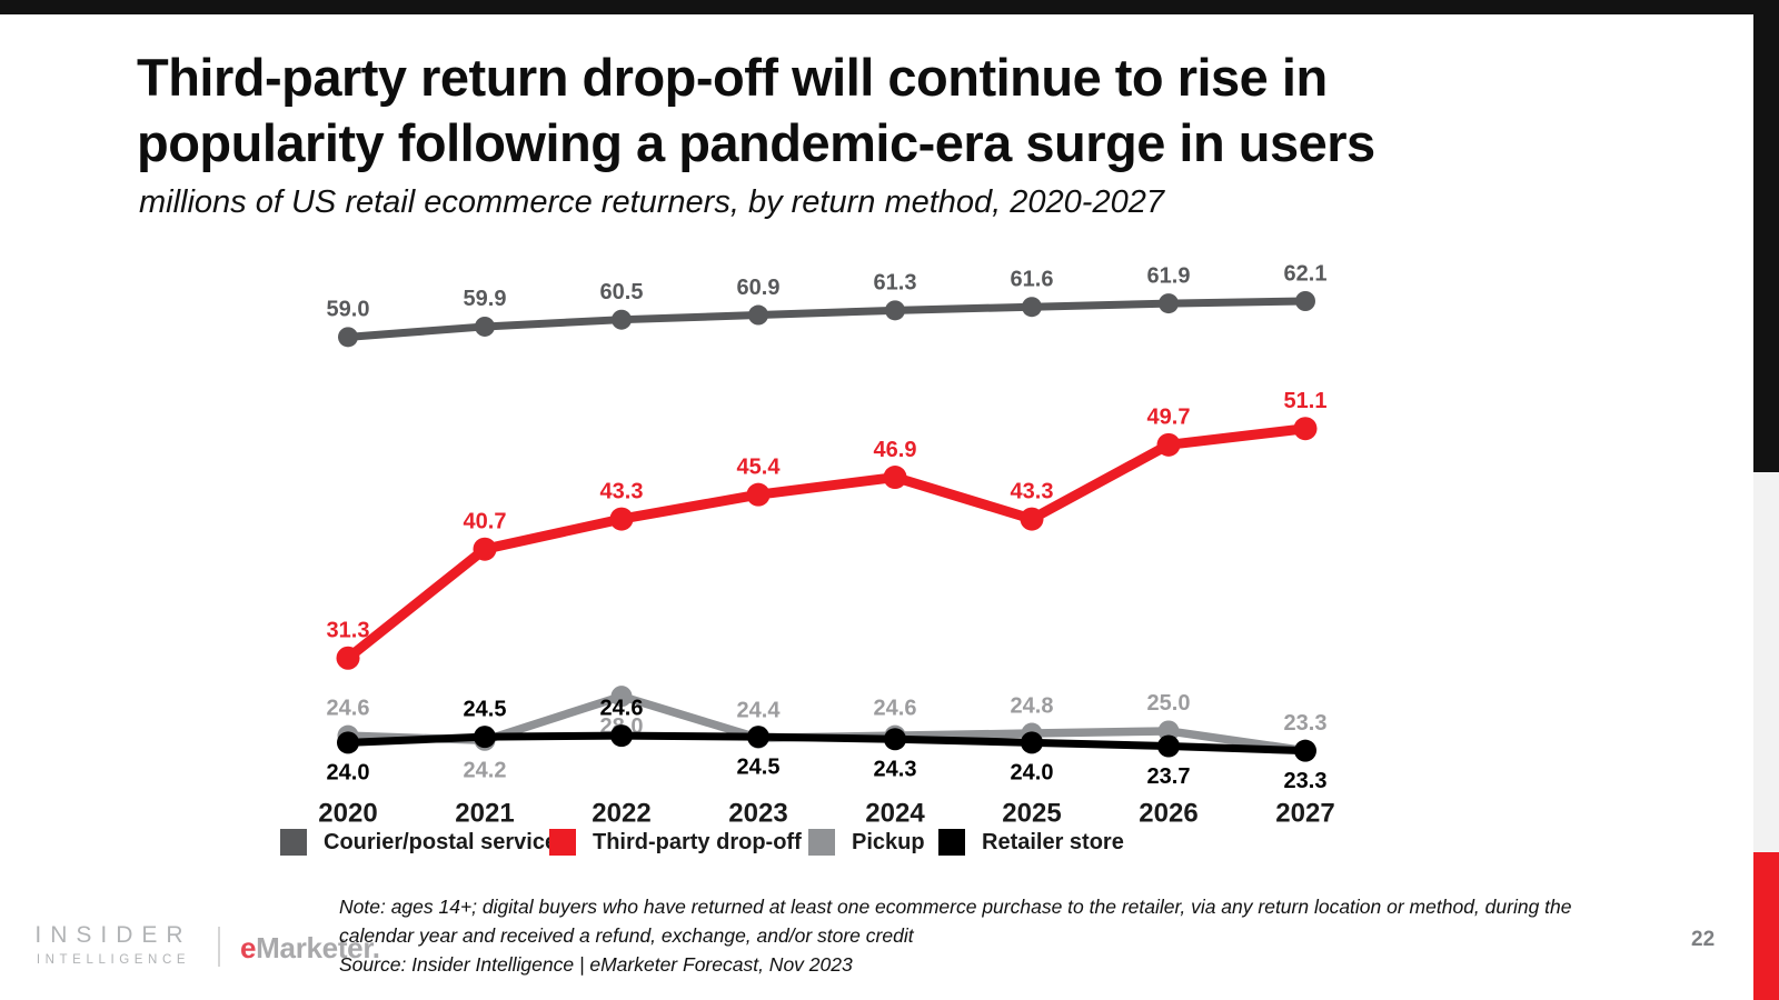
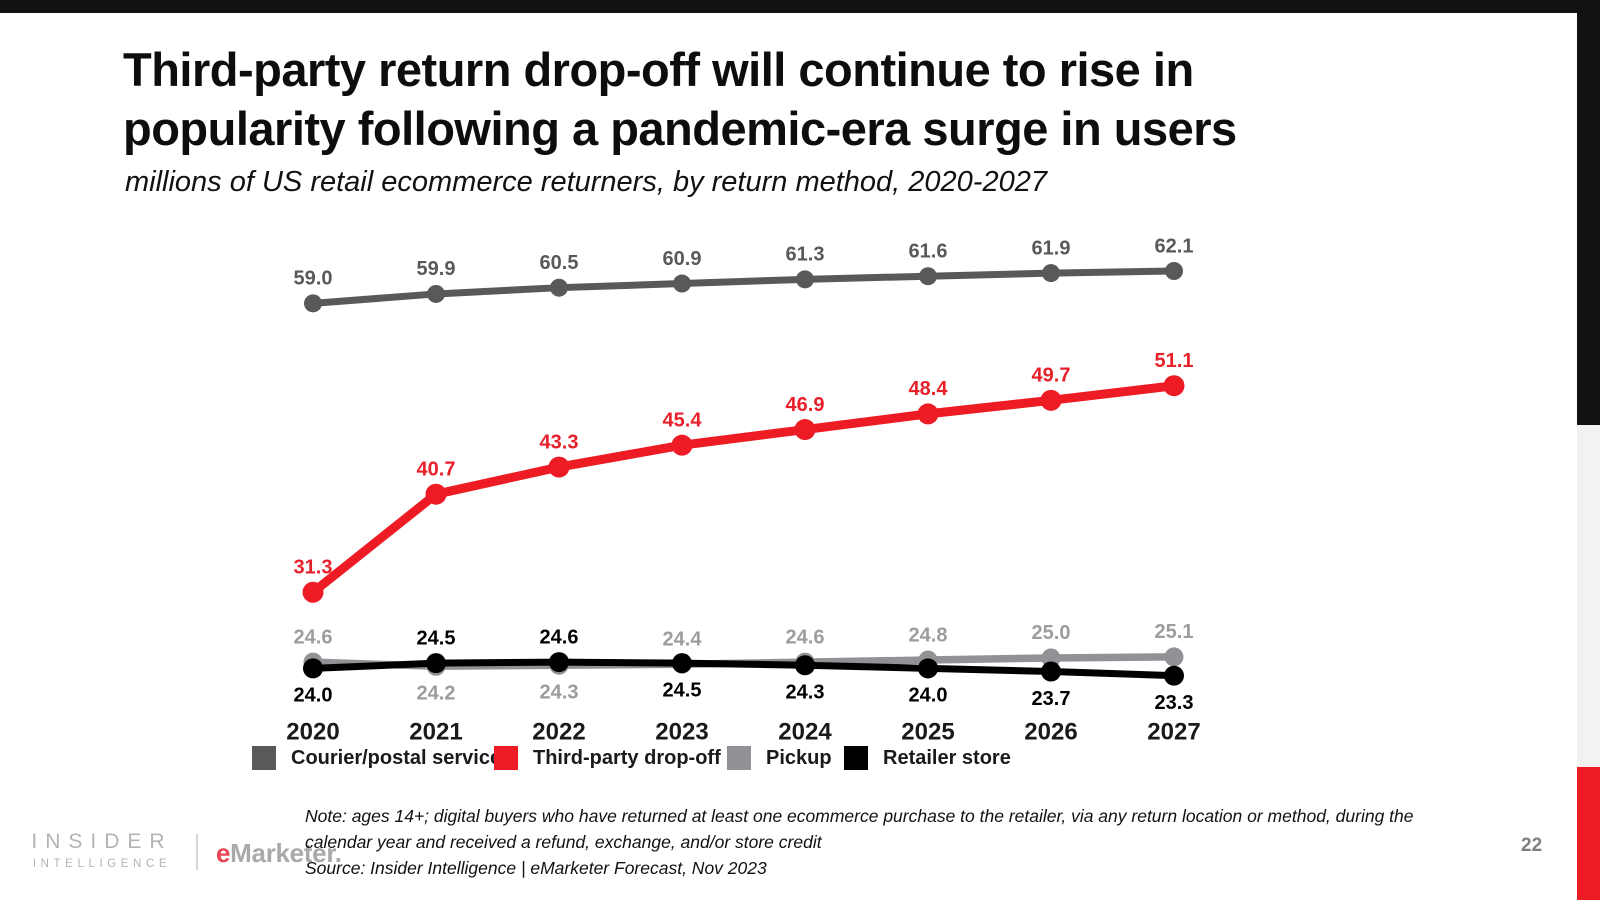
Pickup/2022: 28.0 -> 24.3
Third-party drop-off/2025: 43.3 -> 48.4
Pickup/2027: 23.3 -> 25.1
